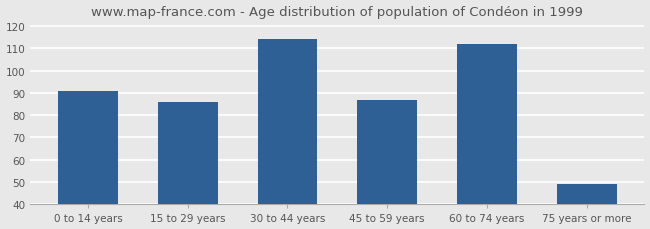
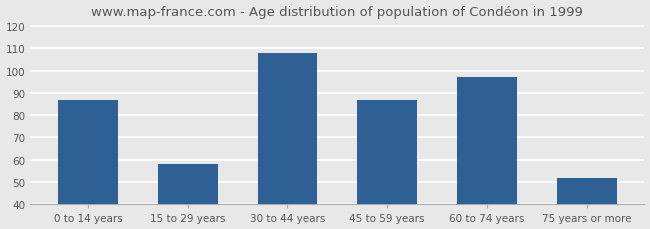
0 to 14 years: 91 -> 87
15 to 29 years: 86 -> 58
30 to 44 years: 114 -> 108
60 to 74 years: 112 -> 97
75 years or more: 49 -> 52
